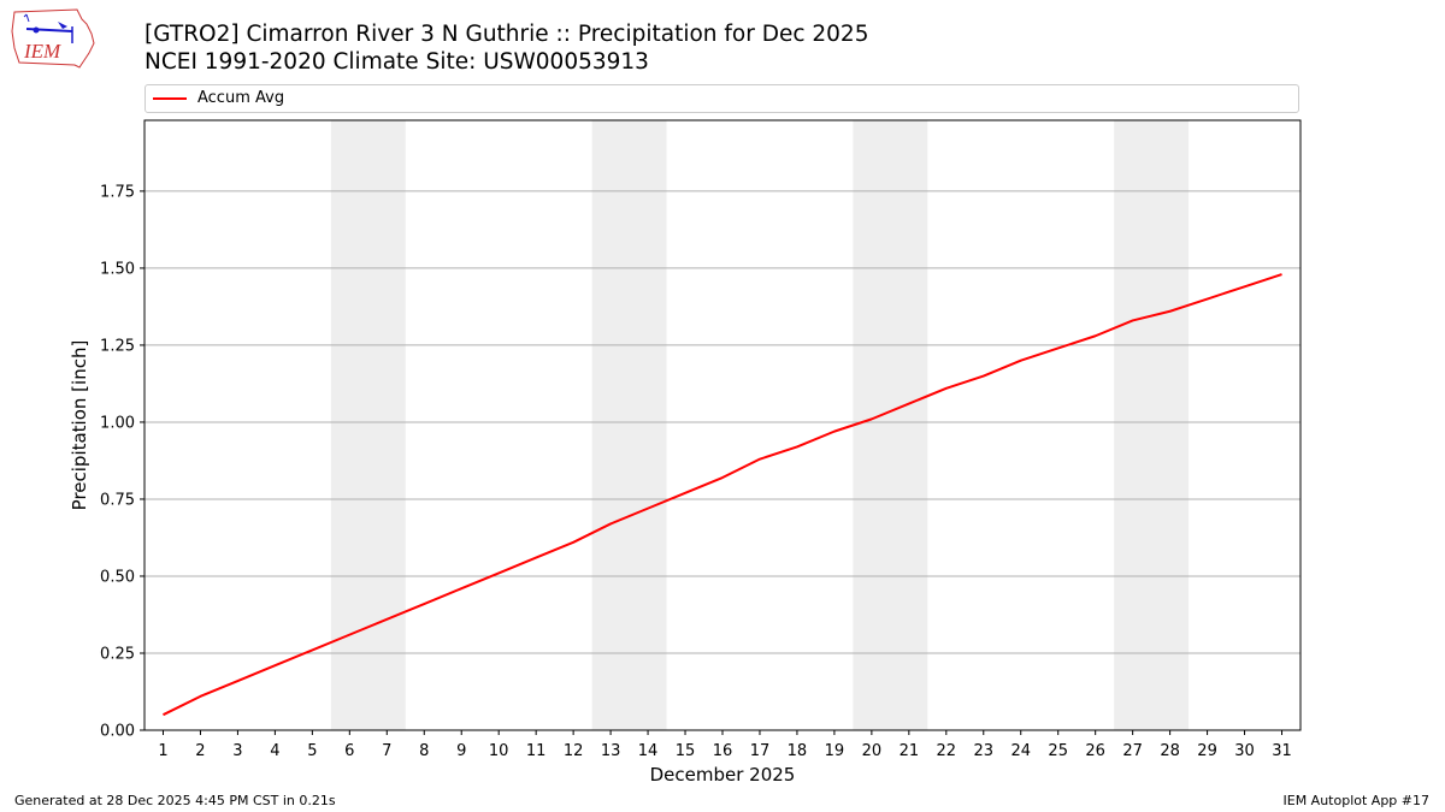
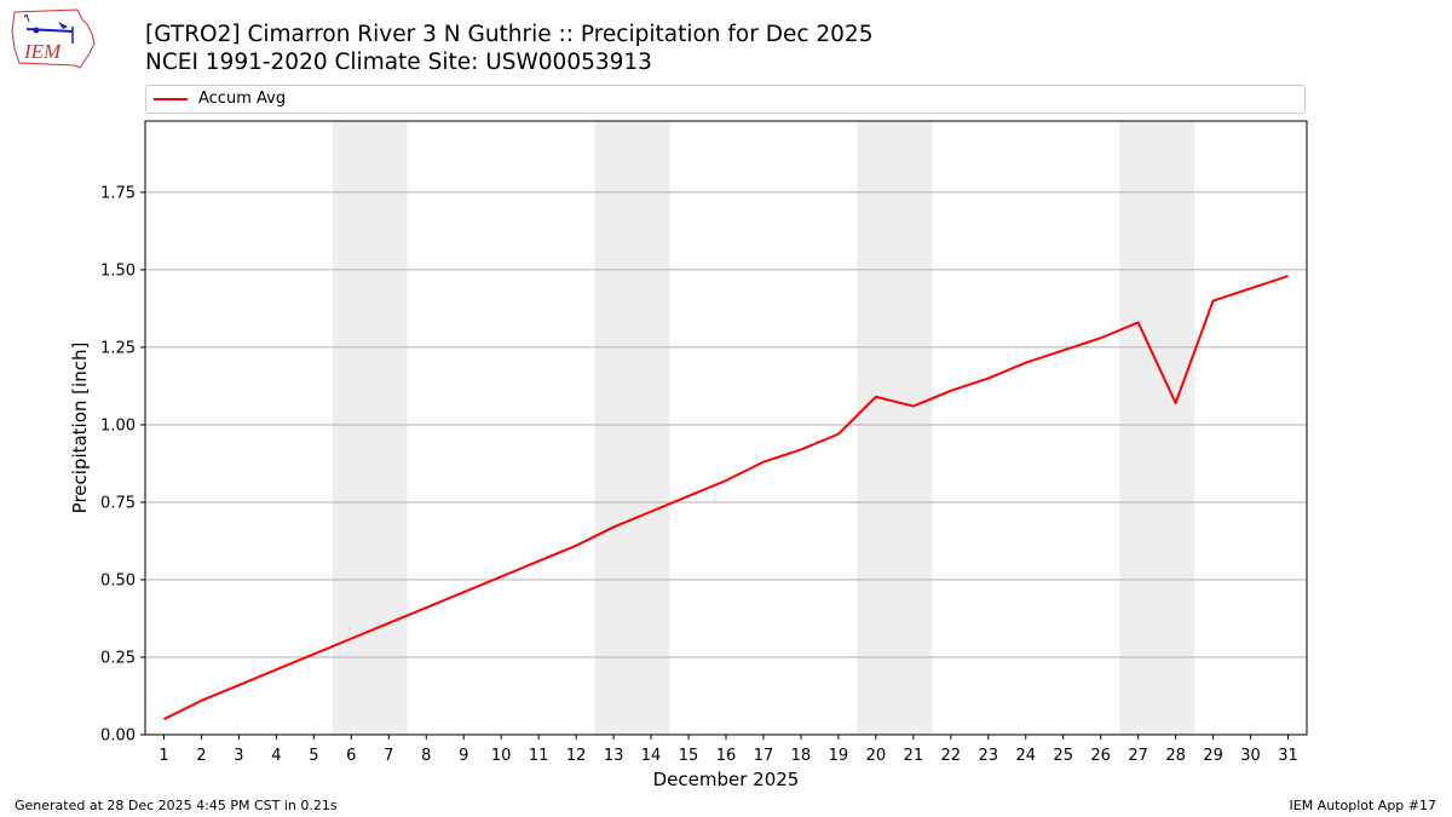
20: 1.01 -> 1.09
28: 1.36 -> 1.07
